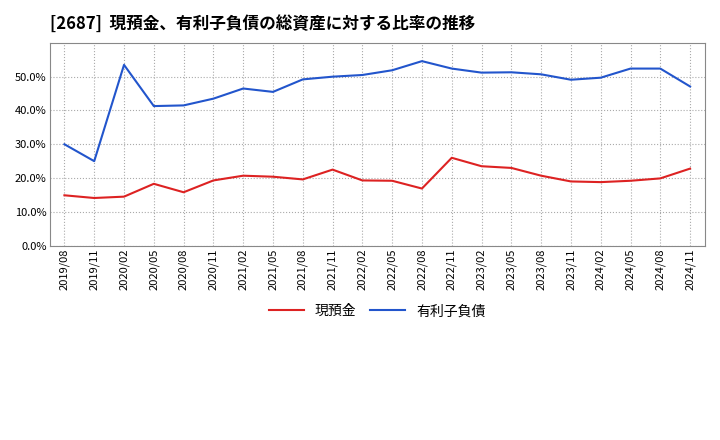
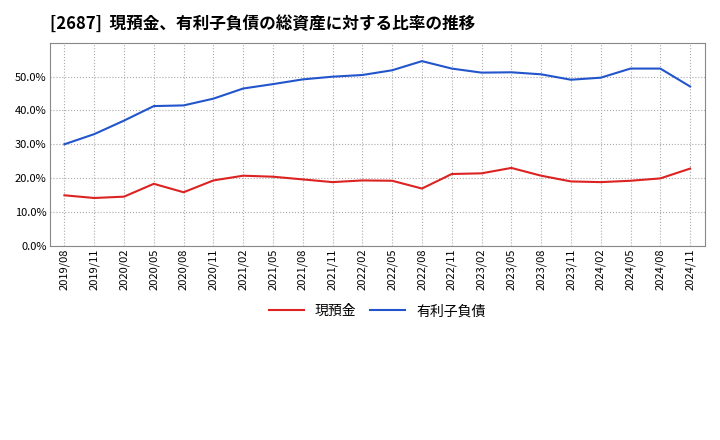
有利子負債/2019/11: 25.0% -> 33.0%
有利子負債/2020/02: 53.5% -> 37.0%
有利子負債/2021/05: 45.5% -> 47.8%
現預金/2021/11: 22.5% -> 18.8%
現預金/2022/11: 26.0% -> 21.2%
現預金/2023/02: 23.5% -> 21.4%
